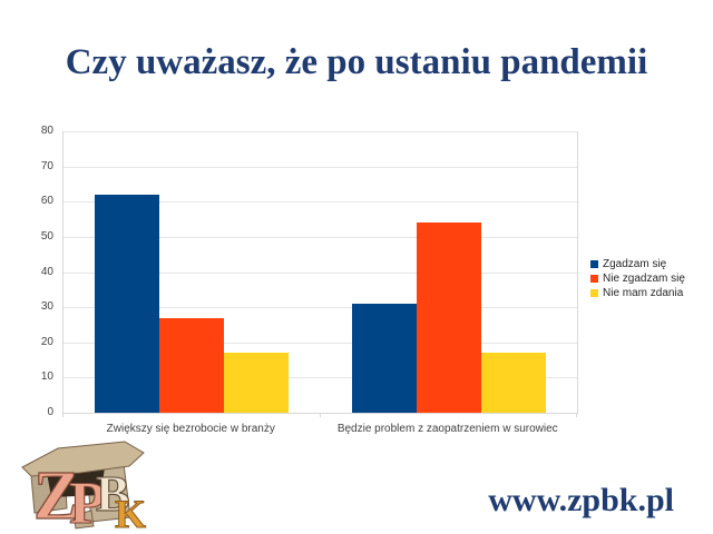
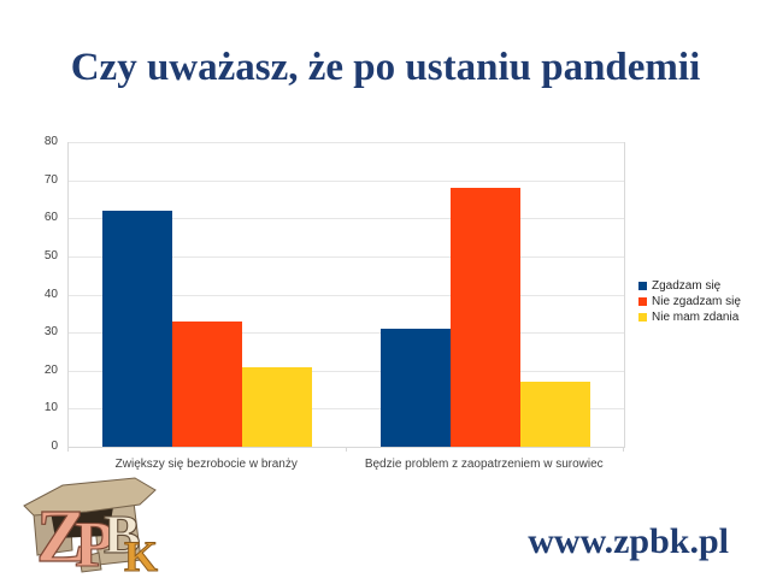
Nie zgadzam się/Zwiększy się bezrobocie w branży: 27 -> 33
Nie mam zdania/Zwiększy się bezrobocie w branży: 17 -> 21
Nie zgadzam się/Będzie problem z zaopatrzeniem w surowiec: 54 -> 68
